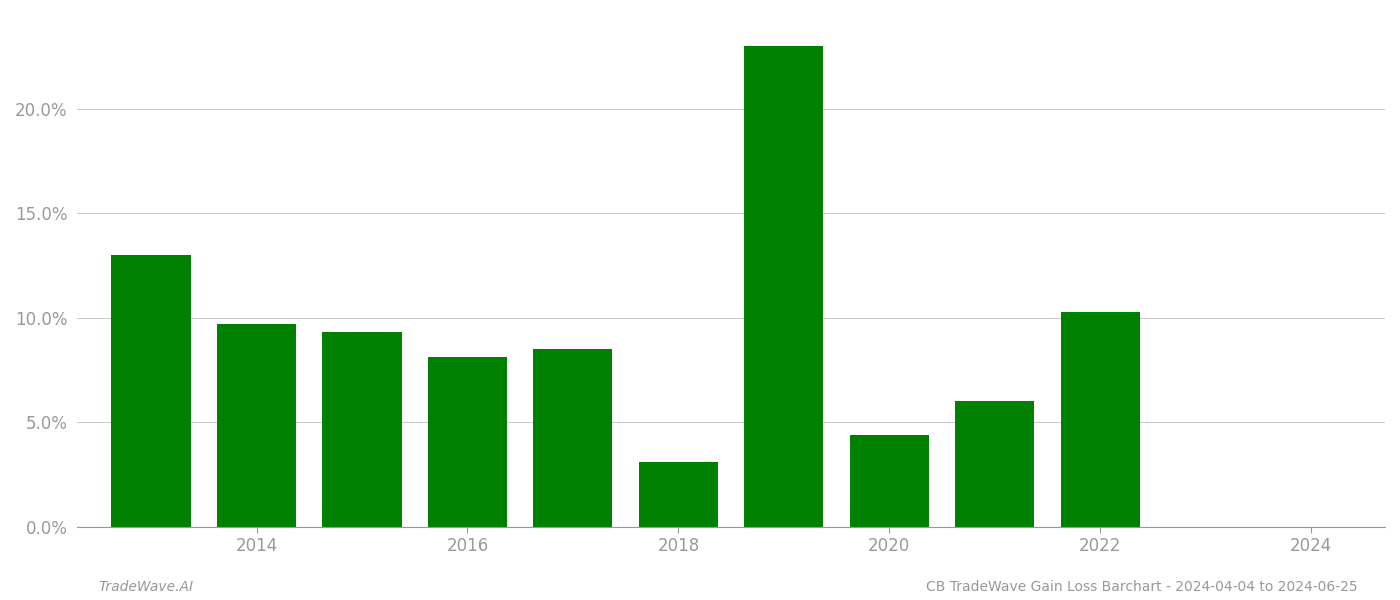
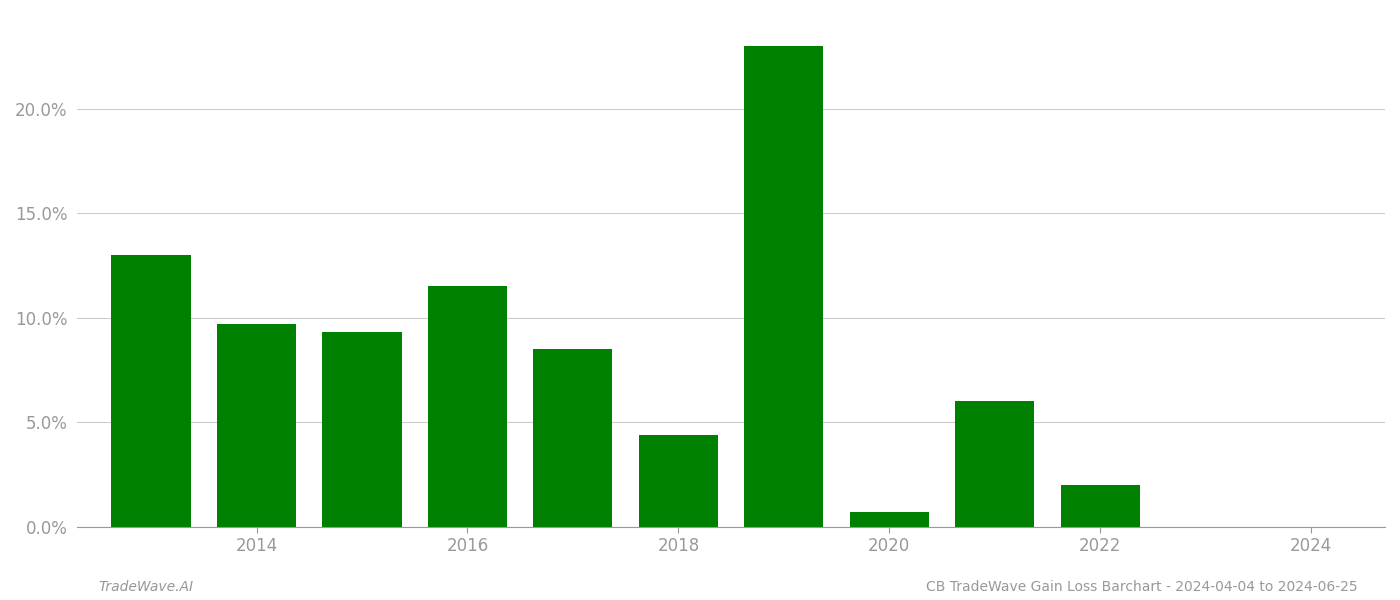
2016: 8.1% -> 11.5%
2018: 3.1% -> 4.4%
2020: 4.4% -> 0.7%
2022: 10.3% -> 2.0%
